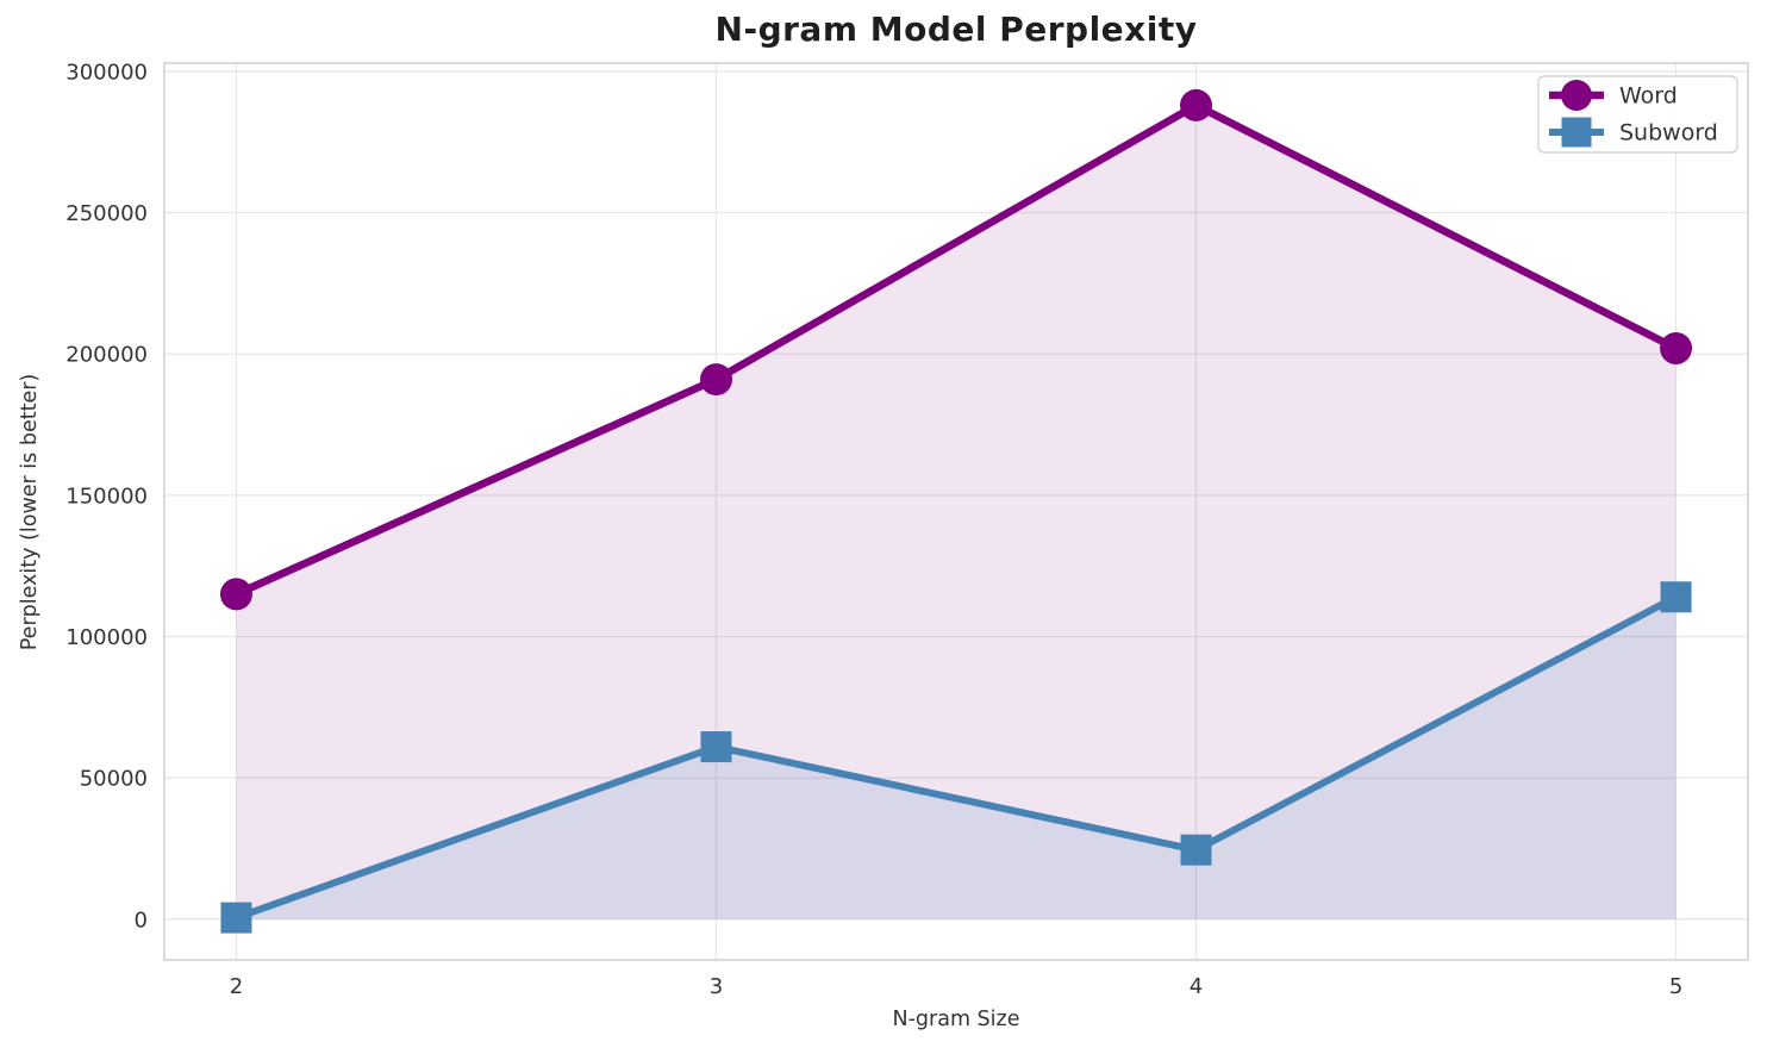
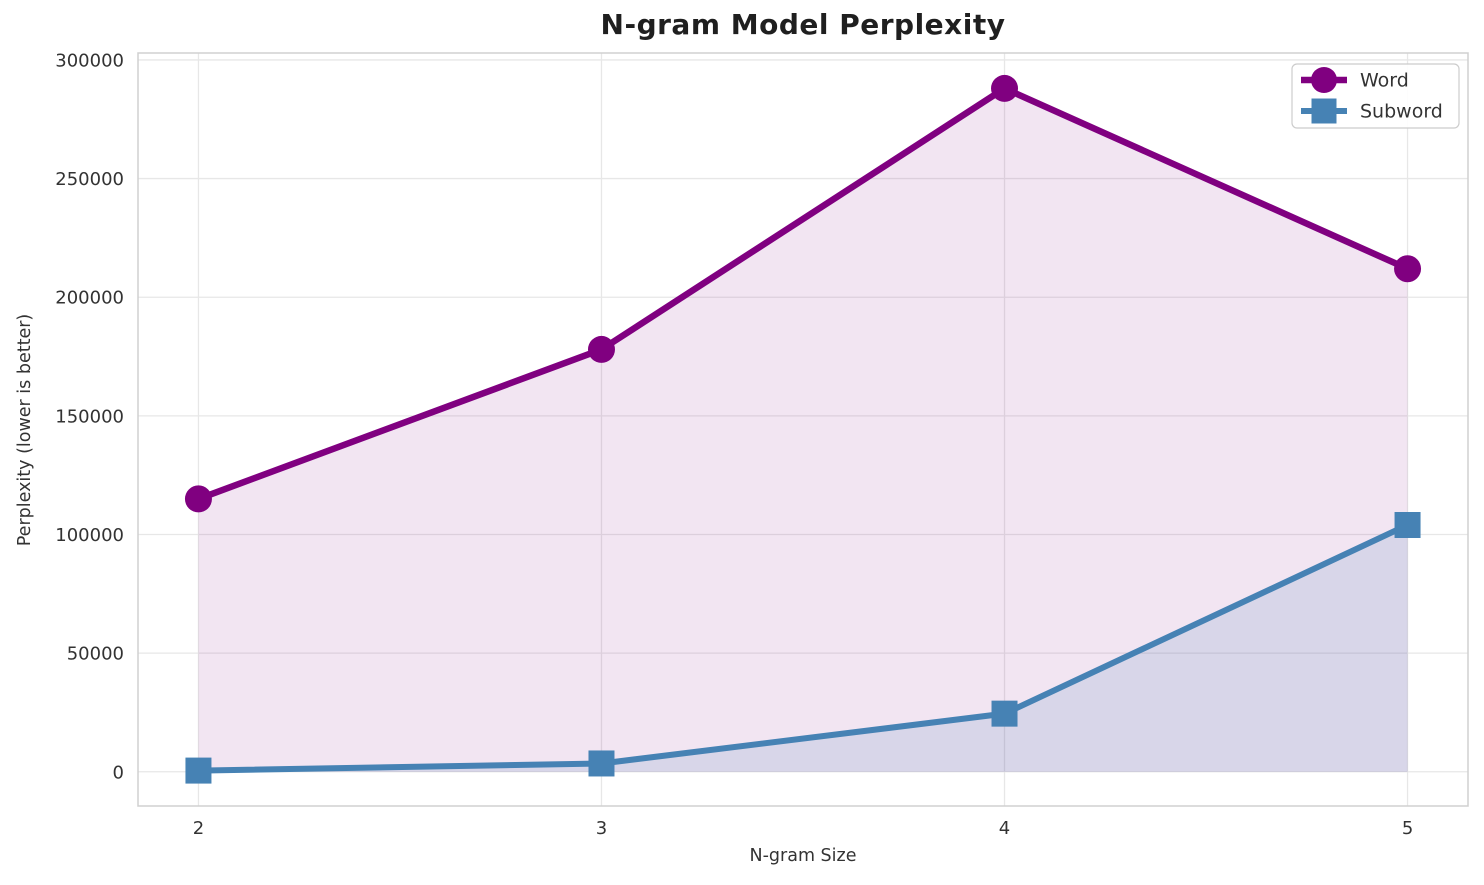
Word/3: 191000 -> 178000
Subword/3: 61000 -> 4000
Word/5: 202000 -> 212000
Subword/5: 114000 -> 104000
